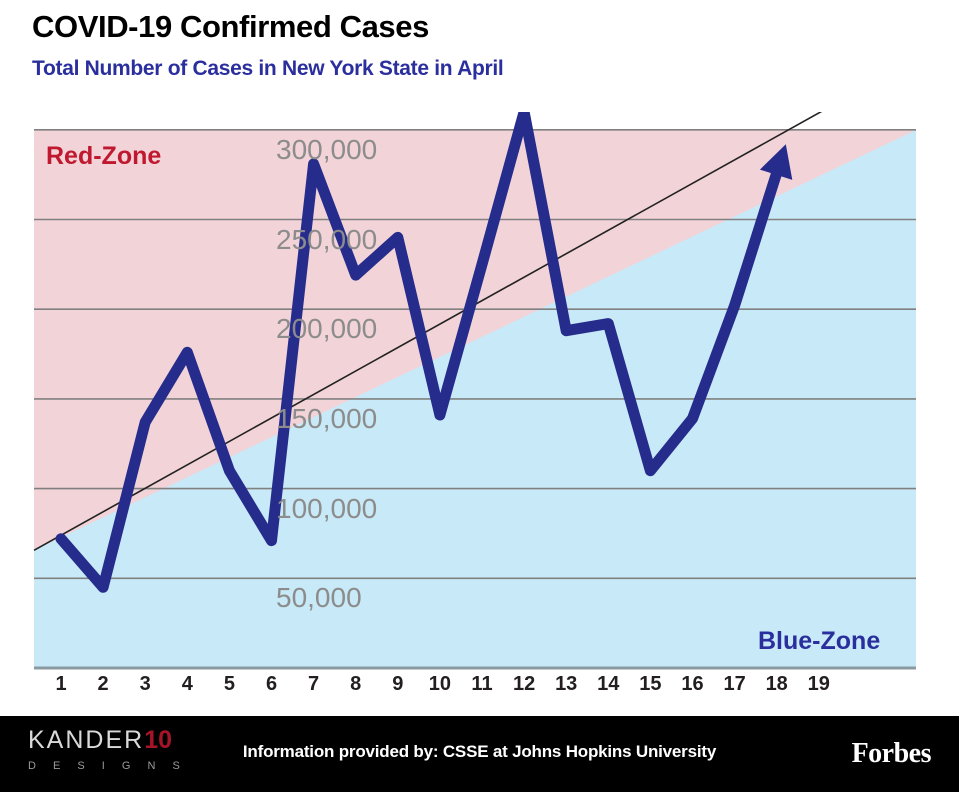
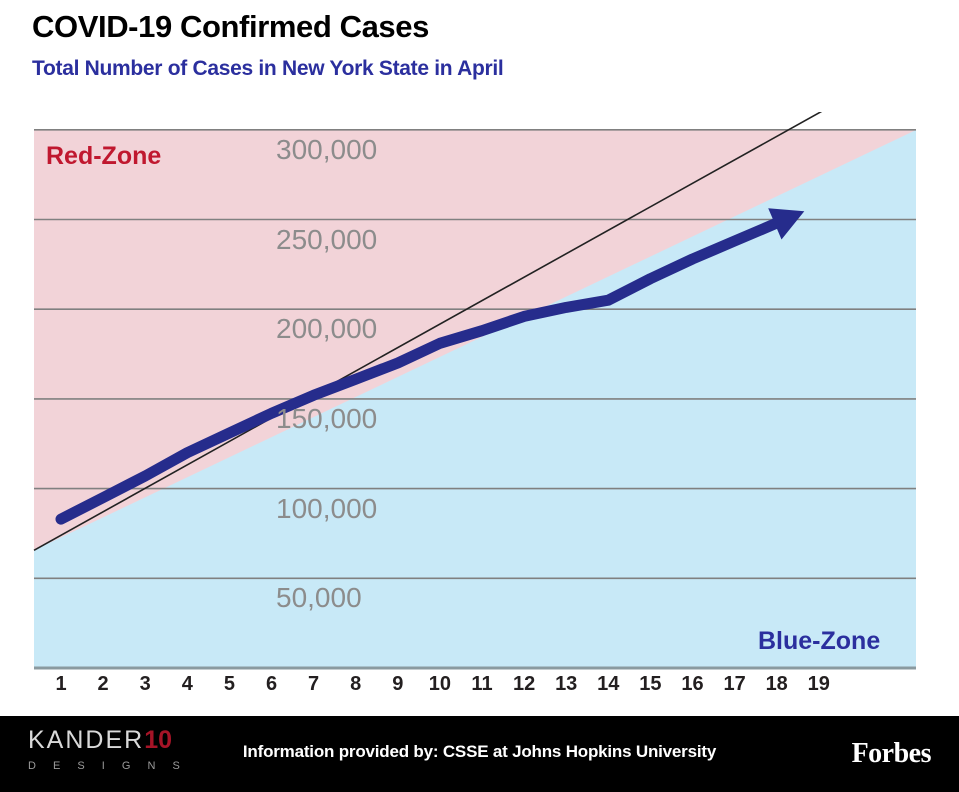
1: 72000 -> 83000
2: 45000 -> 95000
3: 137000 -> 107000
4: 176000 -> 120000
5: 110000 -> 131000
6: 71000 -> 142000
7: 281000 -> 152000
8: 219000 -> 161000
9: 240000 -> 170000
10: 141000 -> 181000
11: 225000 -> 188000
12: 310000 -> 196000
13: 188000 -> 201000
14: 192000 -> 205000
15: 110000 -> 217000
16: 139000 -> 228000
17: 202000 -> 238000
18: 276000 -> 248000
